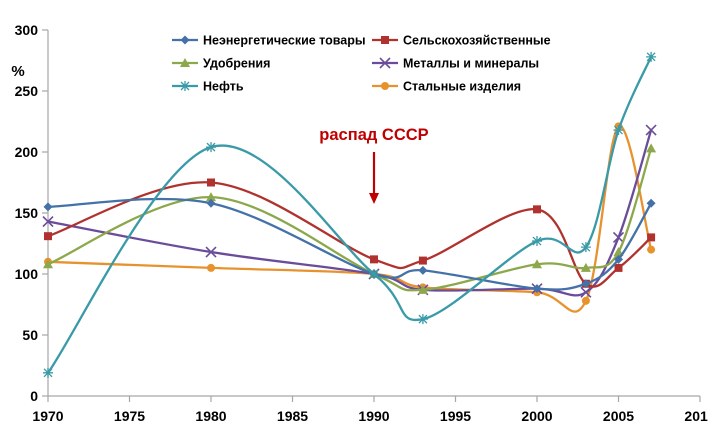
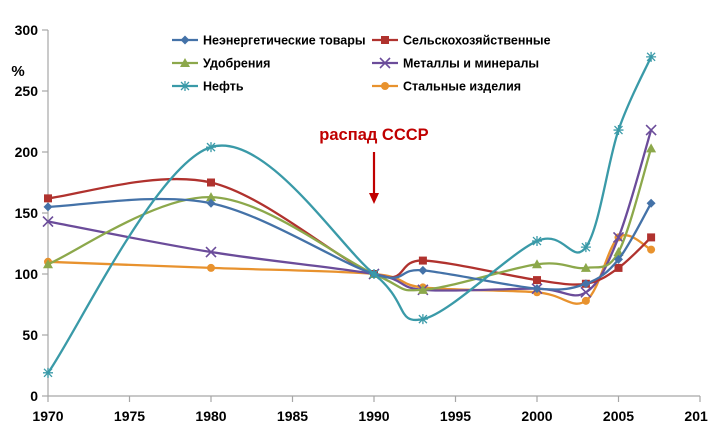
Сельскохозяйственные/1970: 131 -> 162
Сельскохозяйственные/1990: 112 -> 100
Сельскохозяйственные/2000: 153 -> 95
Стальные изделия/2005: 221 -> 130
